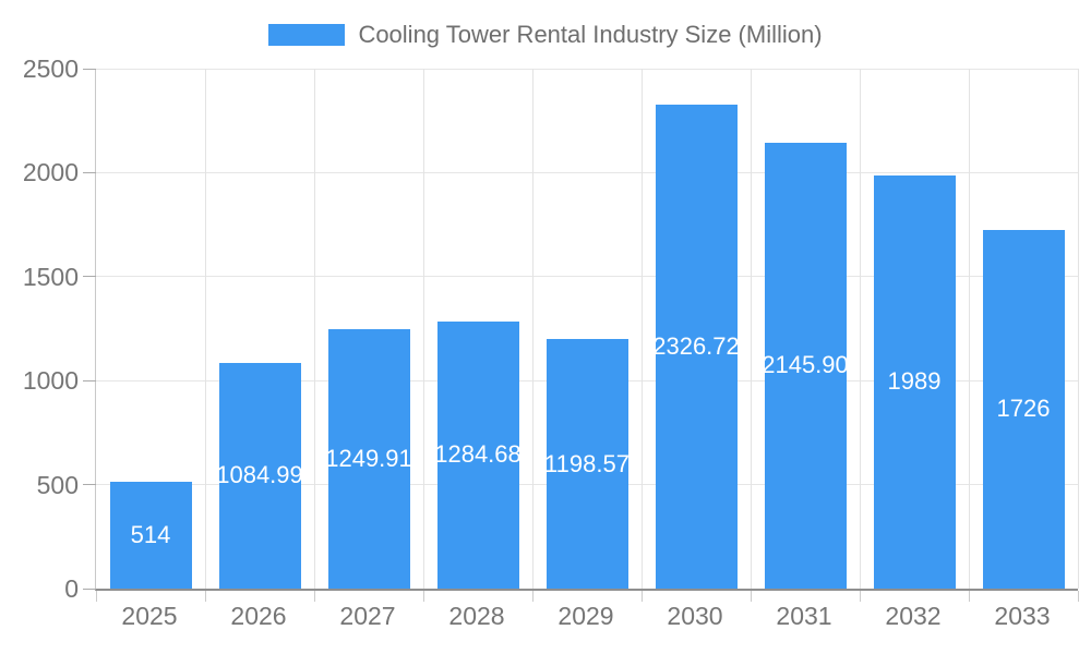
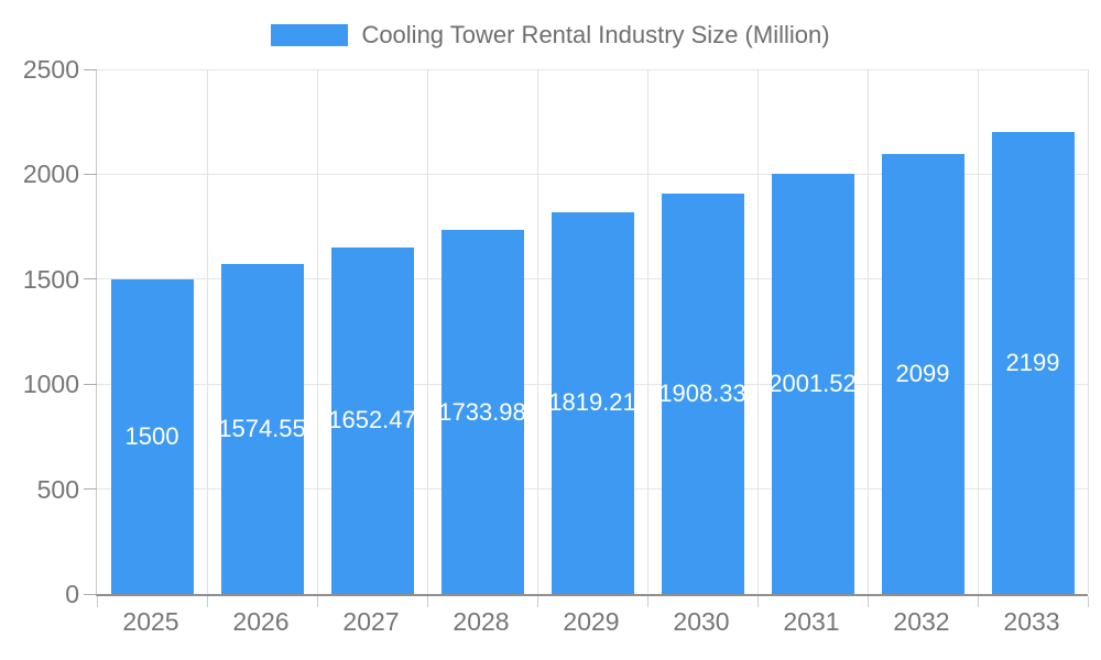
2025: 514 -> 1500
2026: 1084.99 -> 1574.55
2027: 1249.91 -> 1652.47
2028: 1284.68 -> 1733.98
2029: 1198.57 -> 1819.21
2030: 2326.72 -> 1908.33
2031: 2145.90 -> 2001.52
2032: 1989 -> 2099
2033: 1726 -> 2199
